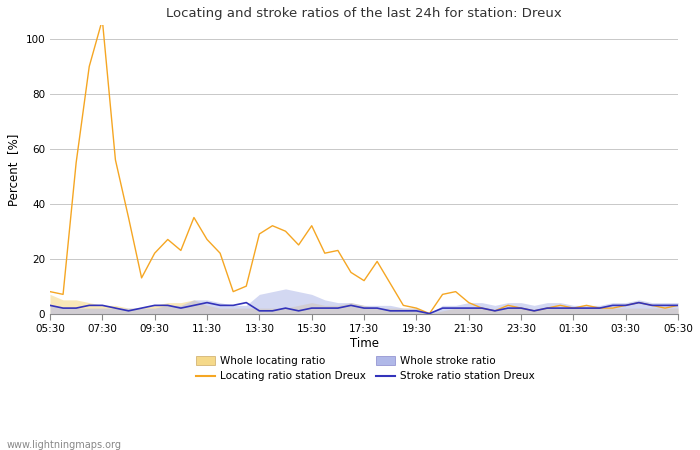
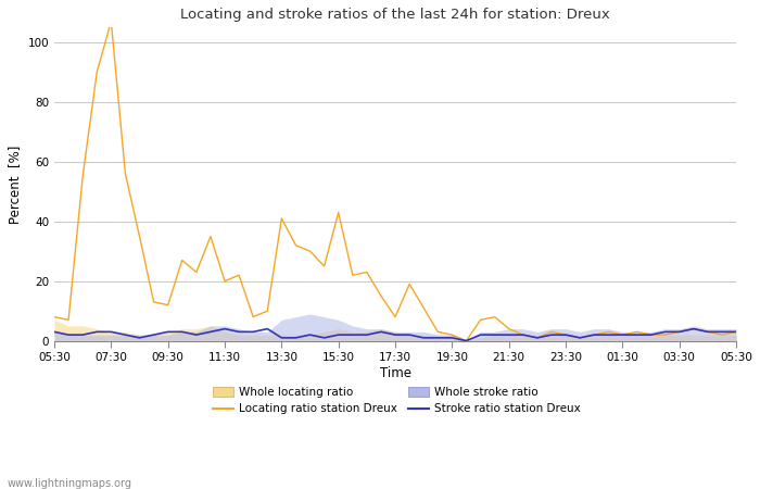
Locating ratio station Dreux/09:30: 22 -> 12
Locating ratio station Dreux/11:30: 27 -> 20
Locating ratio station Dreux/13:30: 29 -> 41
Locating ratio station Dreux/15:30: 32 -> 43
Locating ratio station Dreux/17:30: 12 -> 8
